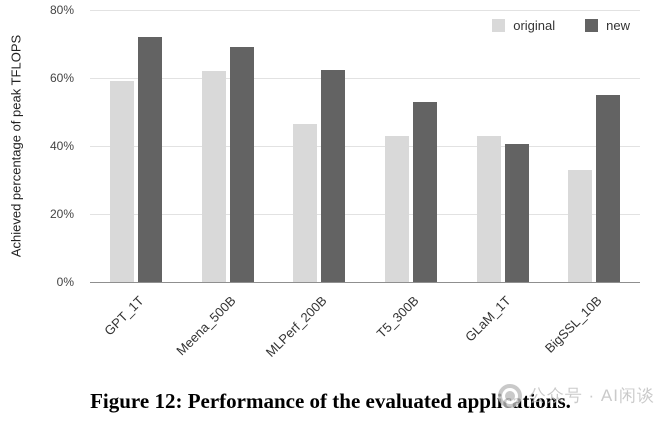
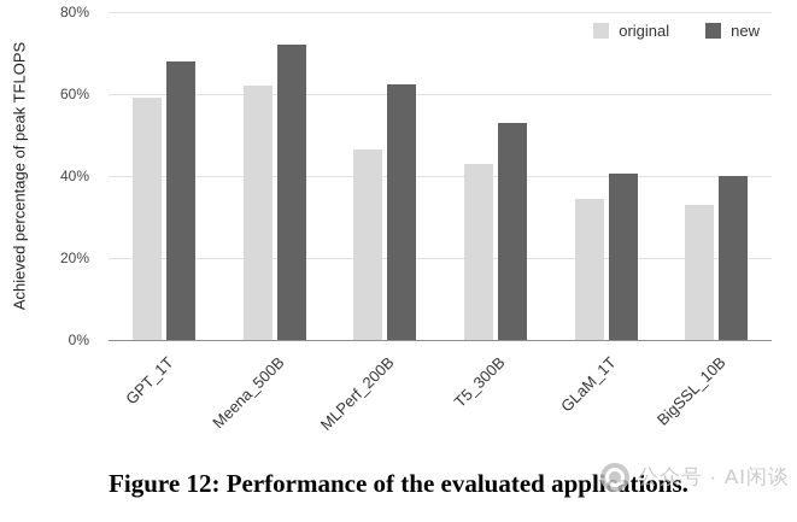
new/GPT_1T: 72% -> 68%
new/Meena_500B: 69% -> 72%
original/GLaM_1T: 43% -> 34%
new/BigSSL_10B: 55% -> 40%
